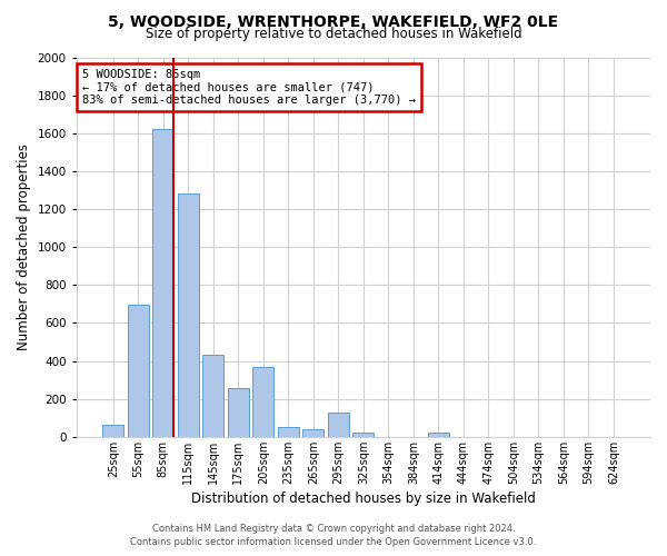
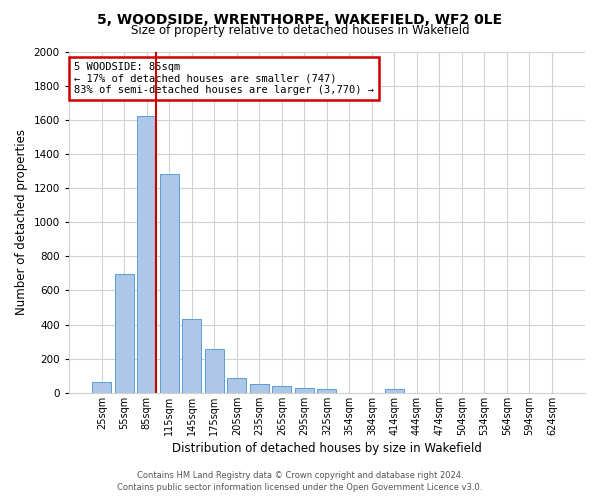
205sqm: 370 -> 90
295sqm: 130 -> 30
